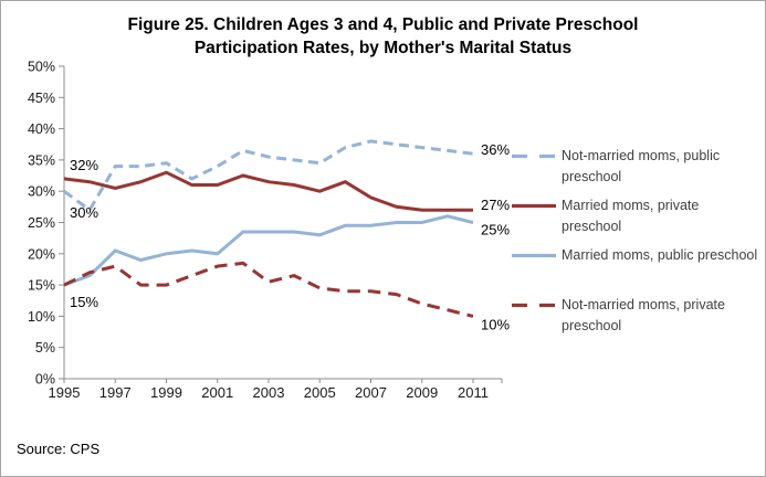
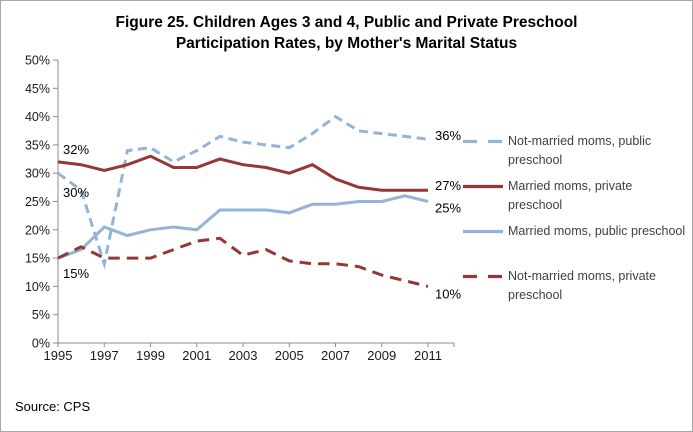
Not-married moms, public preschool/1997: 34% -> 14%
Not-married moms, private preschool/1997: 18% -> 15%
Not-married moms, public preschool/2007: 38% -> 40%
